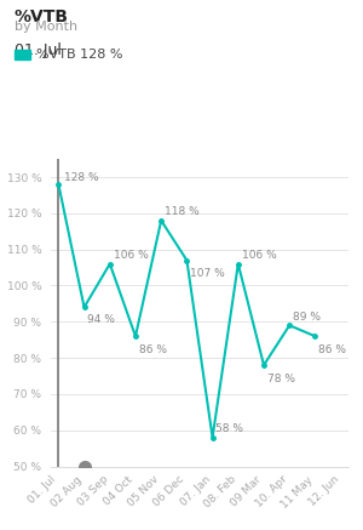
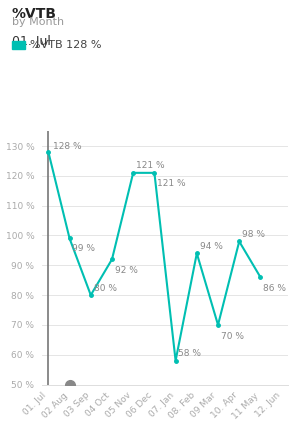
02 Aug: 94 -> 99
03 Sep: 106 -> 80
04 Oct: 86 -> 92
05 Nov: 118 -> 121
06 Dec: 107 -> 121
08. Feb: 106 -> 94
09 Mar: 78 -> 70
10. Apr: 89 -> 98
